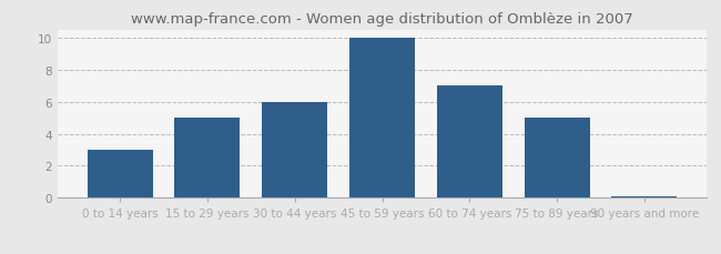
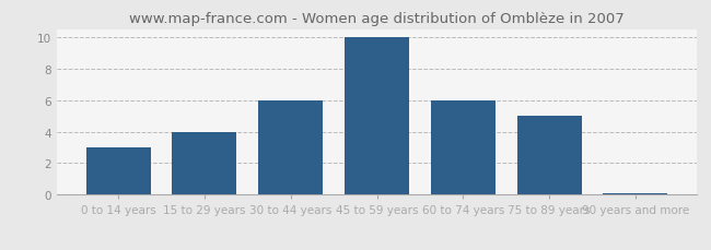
15 to 29 years: 5.0 -> 4.0
60 to 74 years: 7.0 -> 6.0
